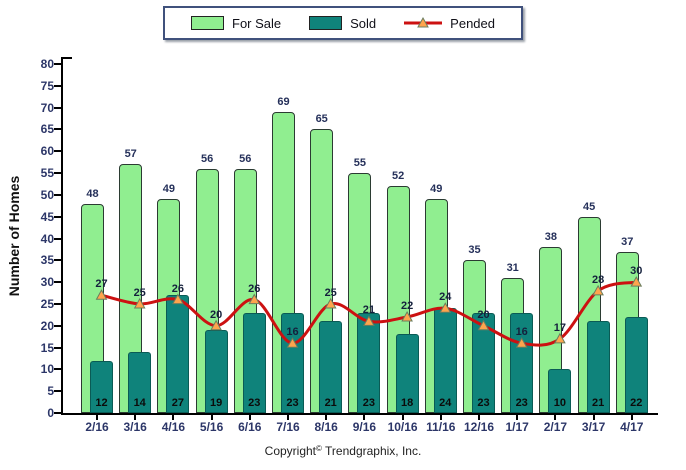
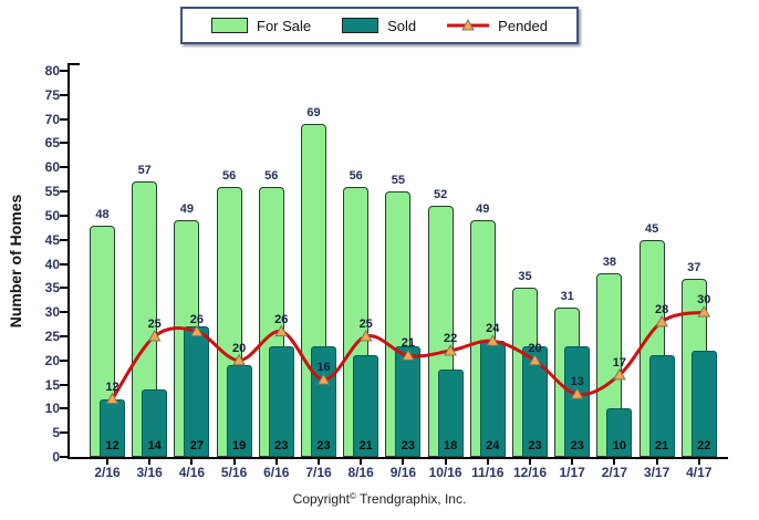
Pended/2/16: 27 -> 12
For Sale/8/16: 65 -> 56
Pended/1/17: 16 -> 13
